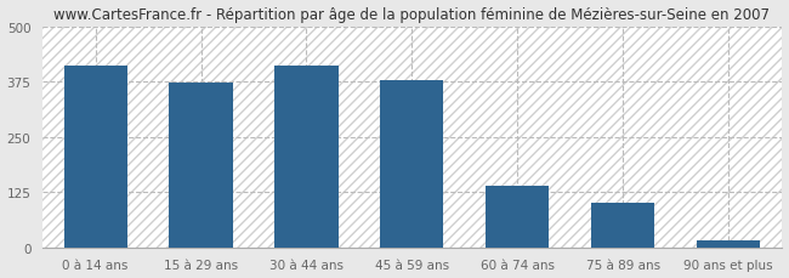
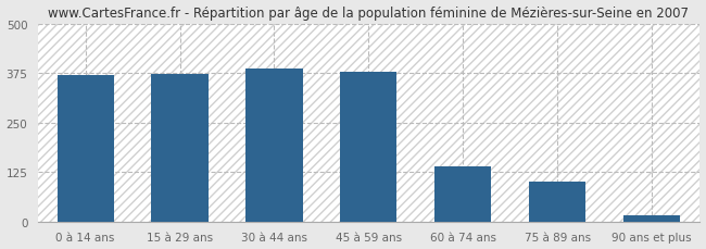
0 à 14 ans: 410 -> 370
30 à 44 ans: 410 -> 385
